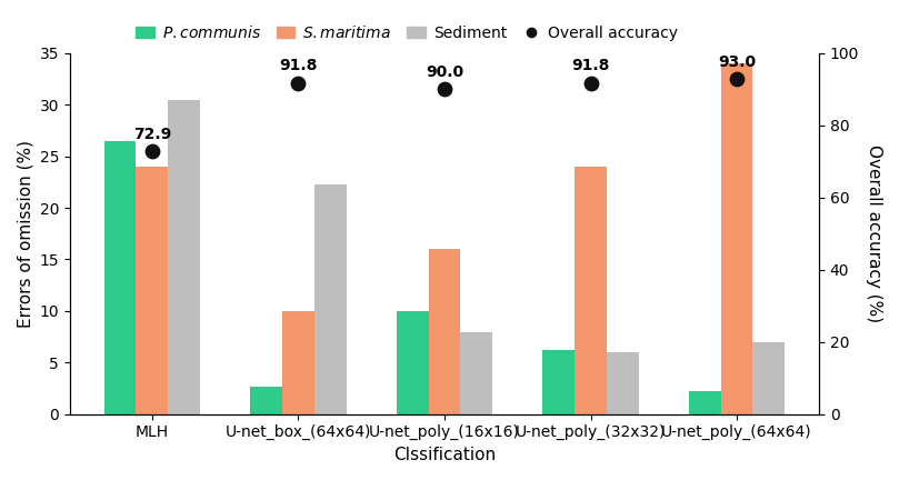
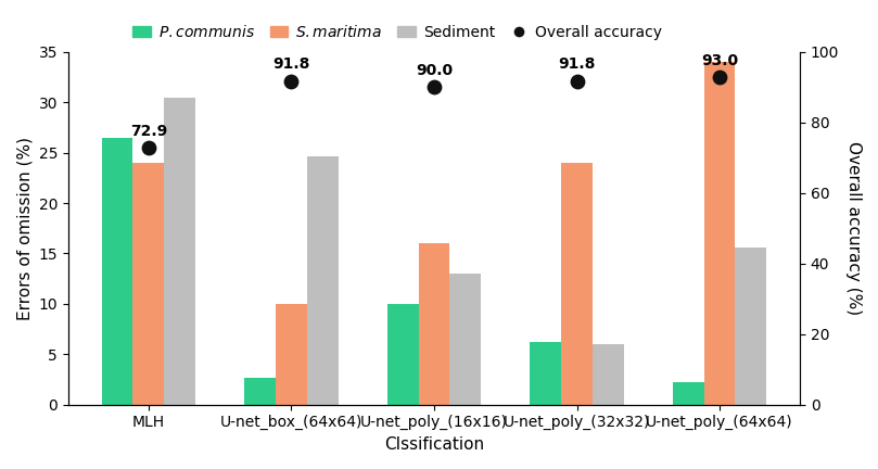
Sediment/U-net_box_(64x64): 22.3 -> 24.6
Sediment/U-net_poly_(16x16): 7.9 -> 13.0
Sediment/U-net_poly_(64x64): 7.0 -> 15.6
